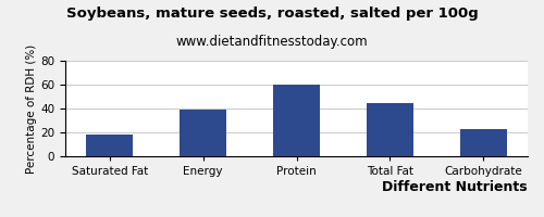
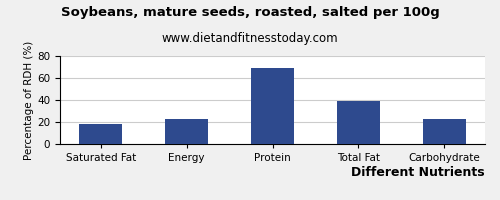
Energy: 39 -> 23
Protein: 60 -> 69
Total Fat: 45 -> 39
